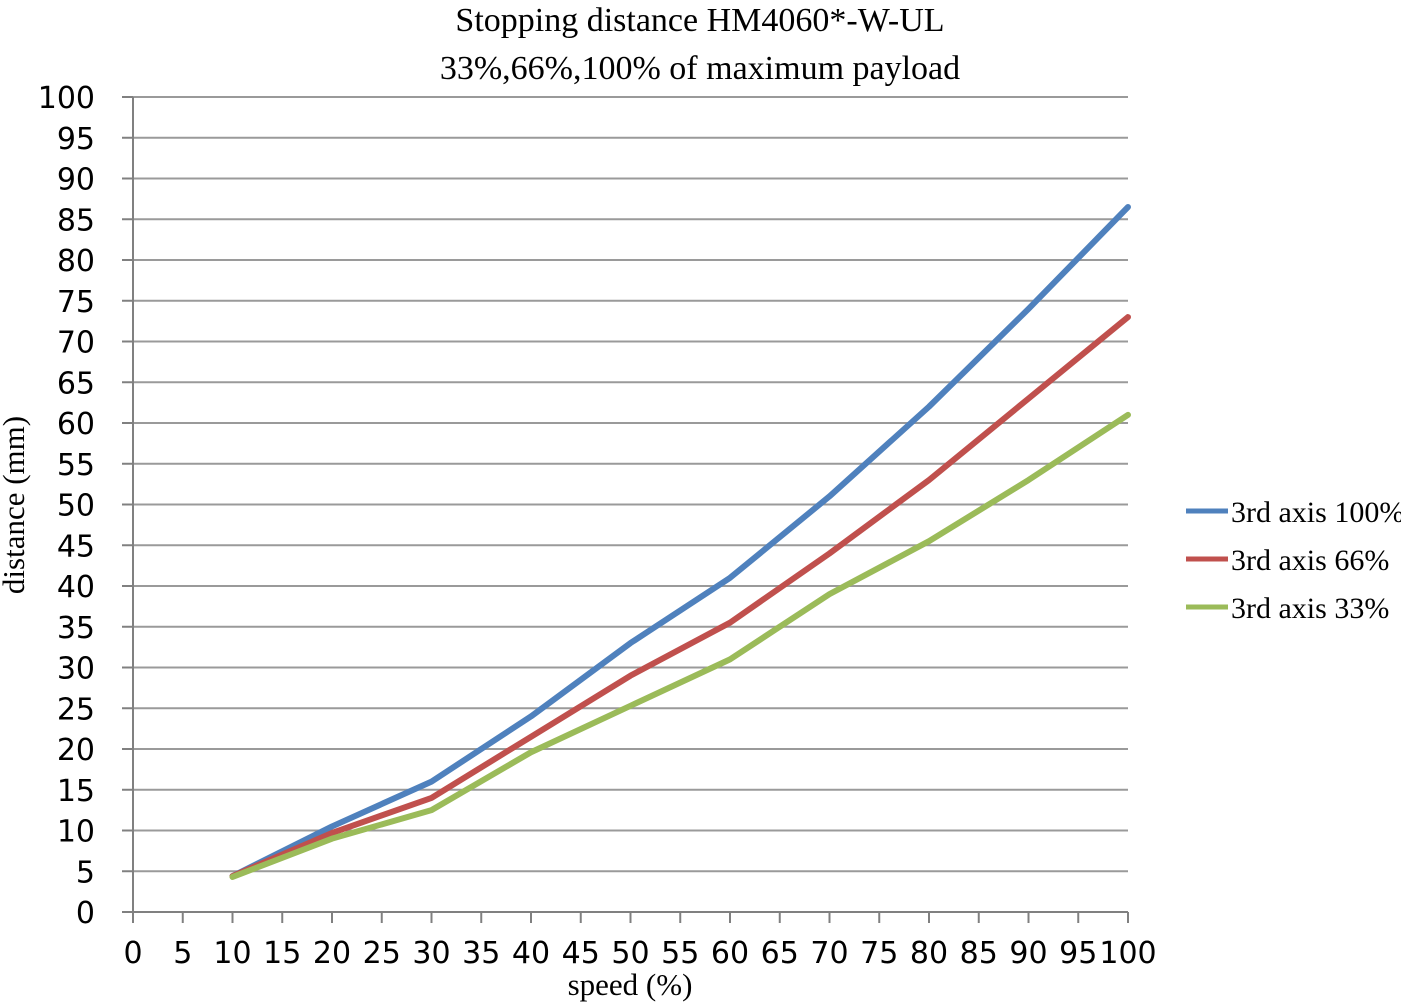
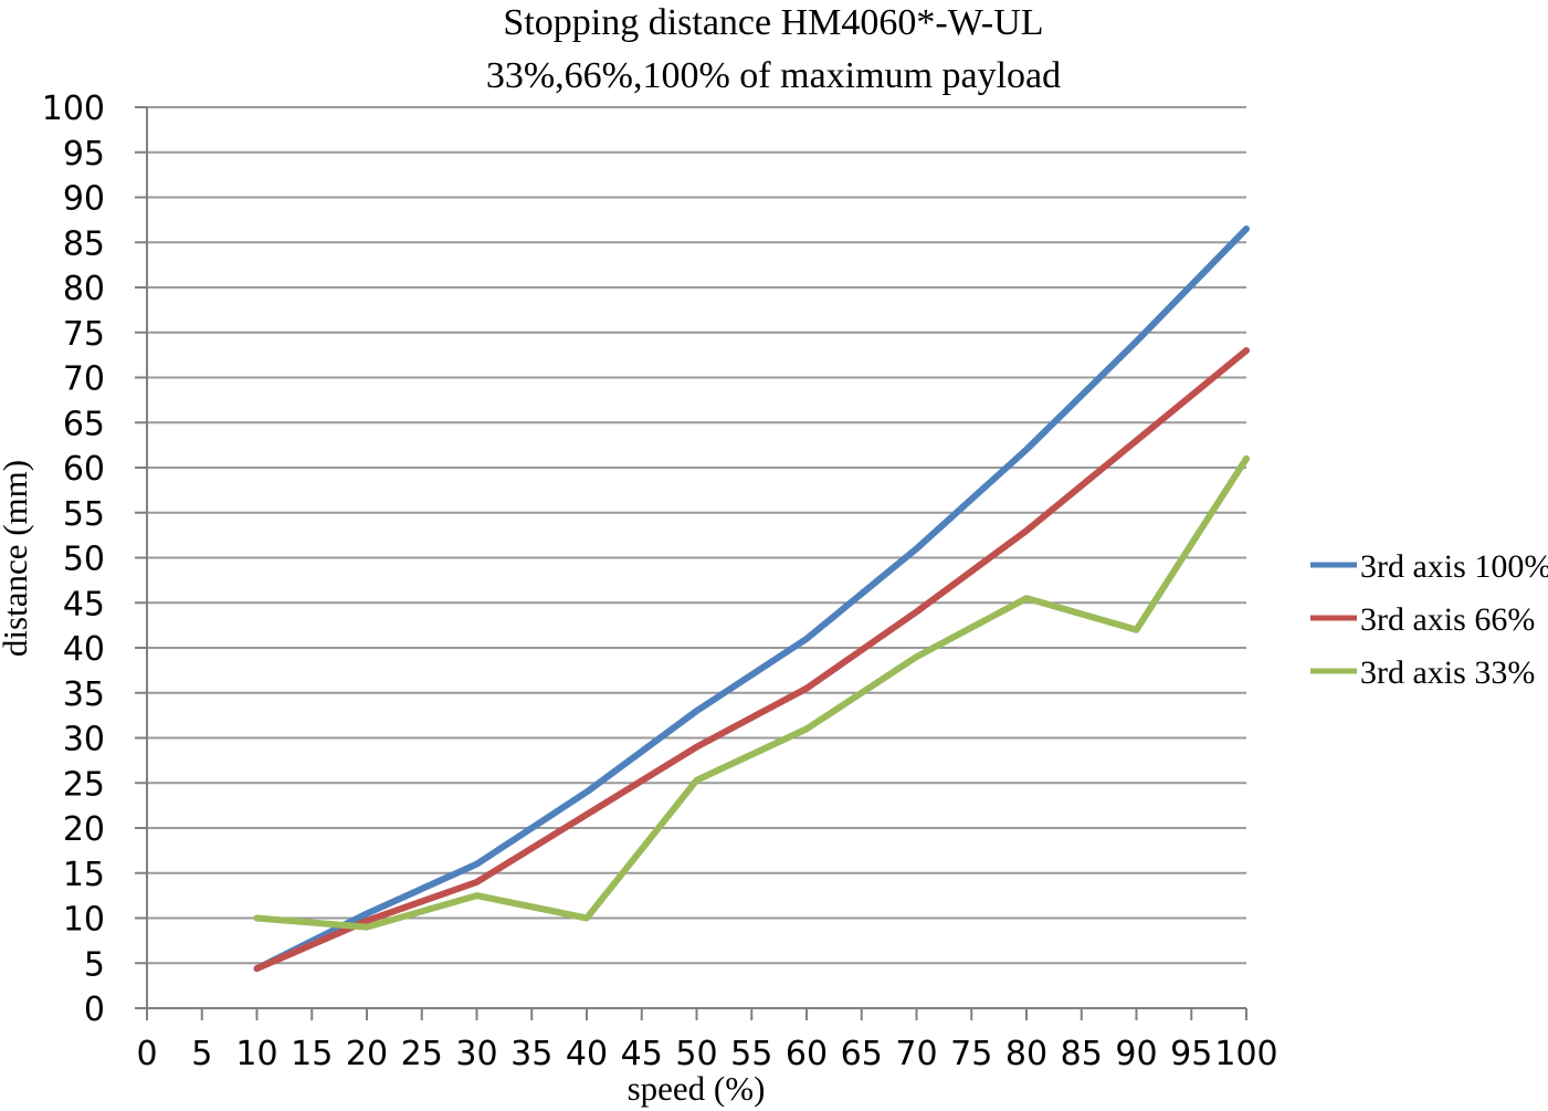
3rd axis 33%/10: 4 -> 10
3rd axis 33%/40: 20 -> 10
3rd axis 33%/90: 53 -> 42
